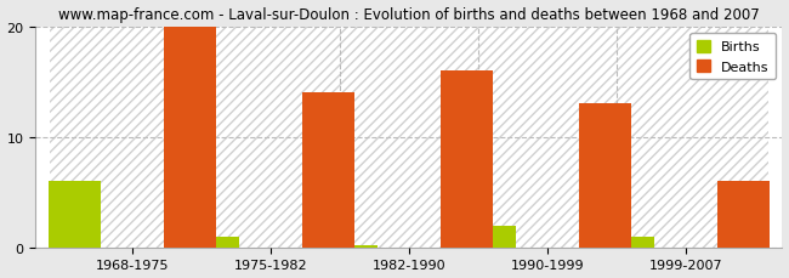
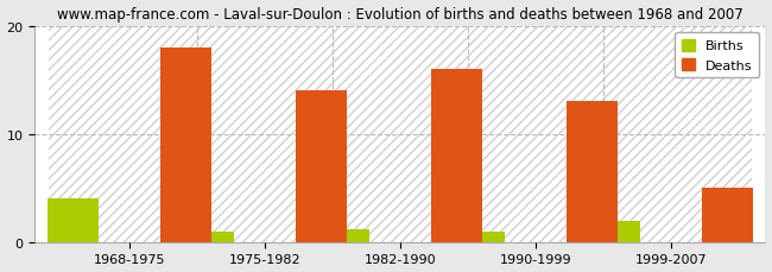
Births/1968-1975: 6.0 -> 4.0
Deaths/1968-1975: 20 -> 18
Births/1982-1990: 0.2 -> 1.2
Births/1990-1999: 2.0 -> 1.0
Births/1999-2007: 1.0 -> 2.0
Deaths/1999-2007: 6 -> 5
